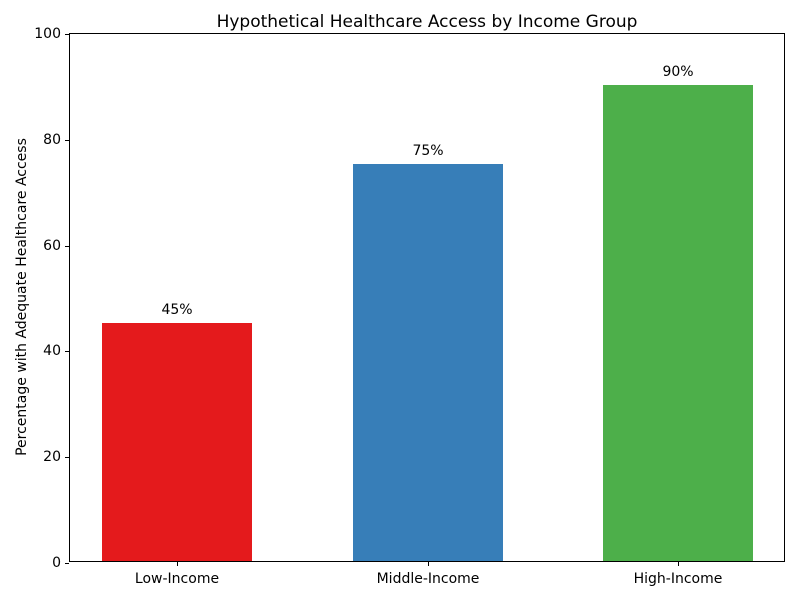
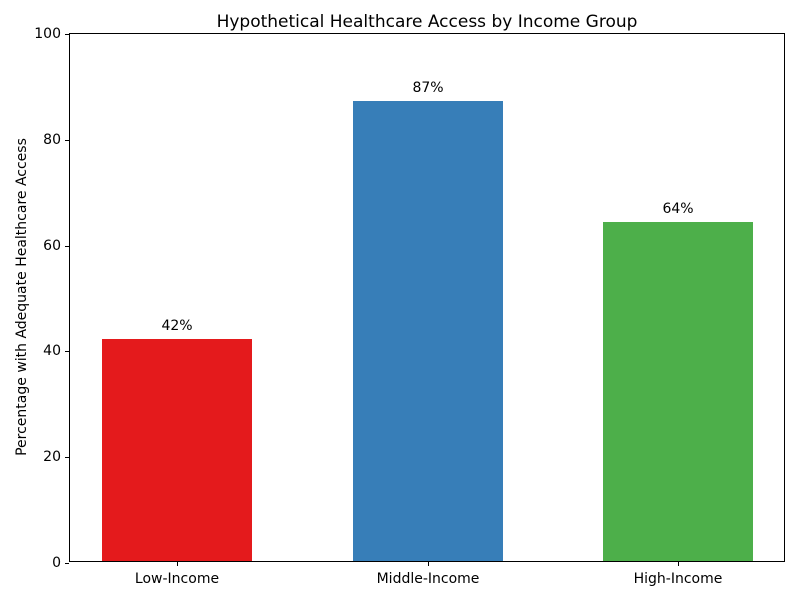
Low-Income: 45% -> 42%
Middle-Income: 75% -> 87%
High-Income: 90% -> 64%
